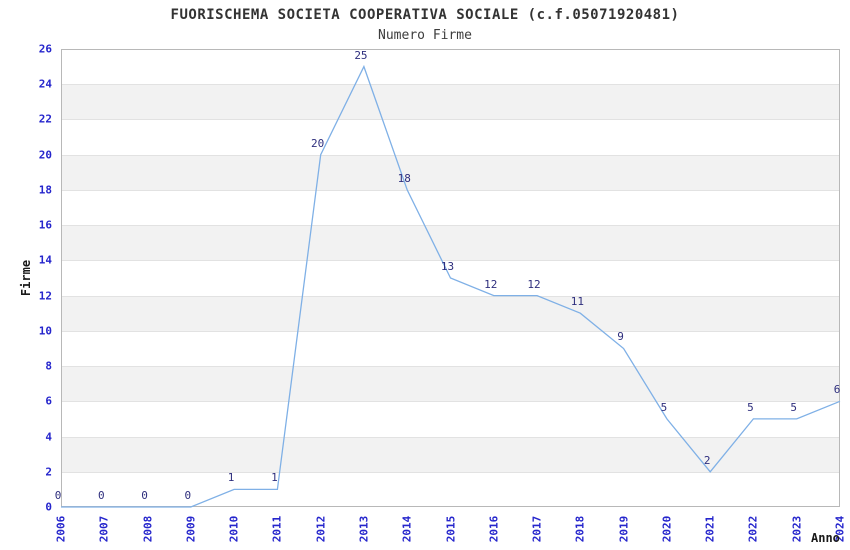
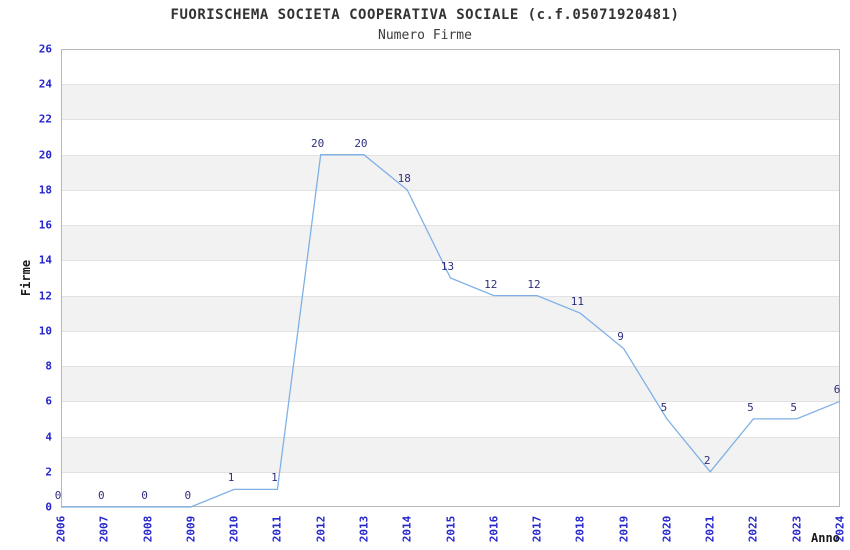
2013: 25 -> 20
